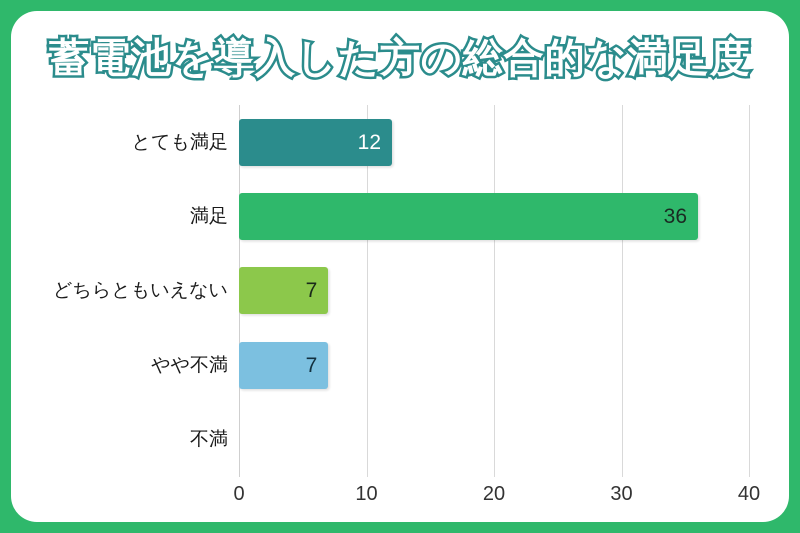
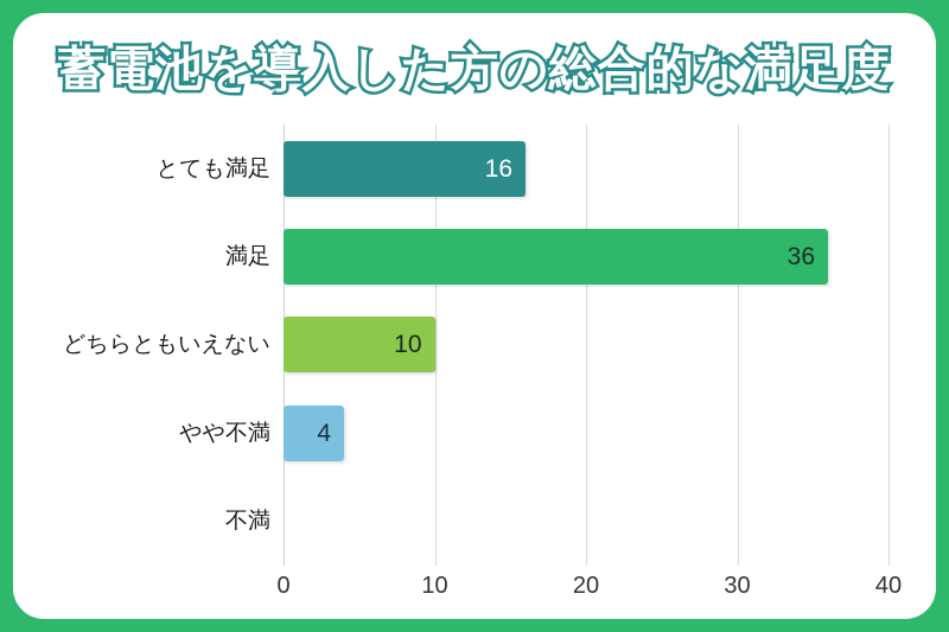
とても満足: 12 -> 16
どちらともいえない: 7 -> 10
やや不満: 7 -> 4
